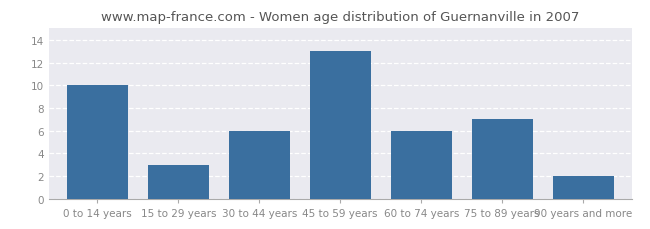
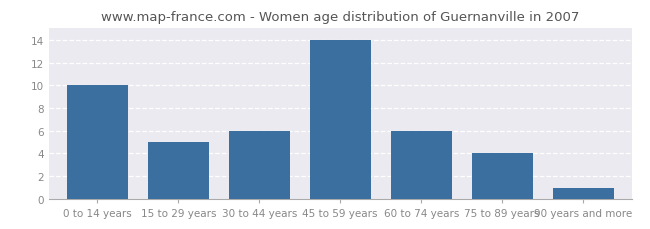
15 to 29 years: 3 -> 5
45 to 59 years: 13 -> 14
75 to 89 years: 7 -> 4
90 years and more: 2 -> 1
